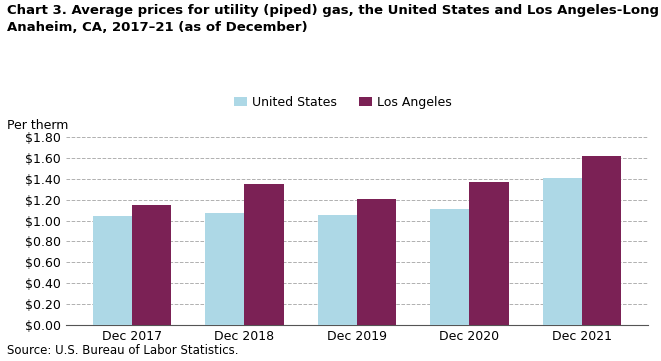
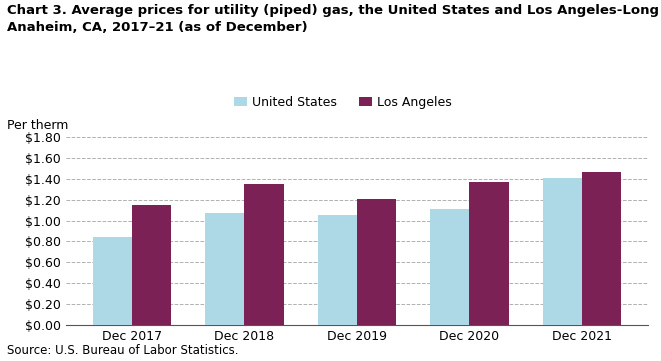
United States/Dec 2017: $1.04 -> $0.84
Los Angeles/Dec 2021: $1.62 -> $1.47
